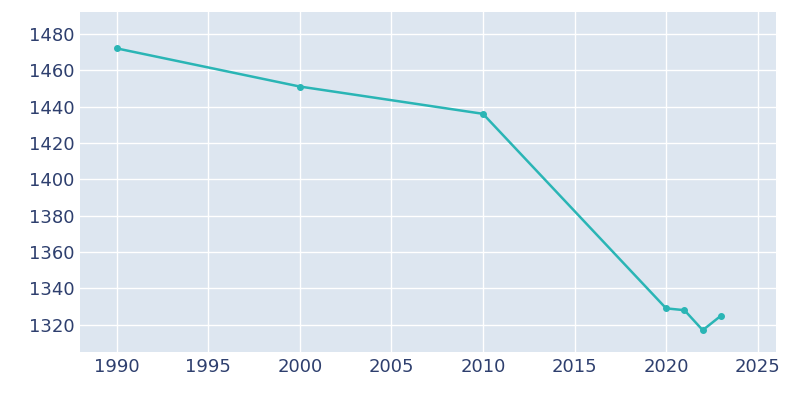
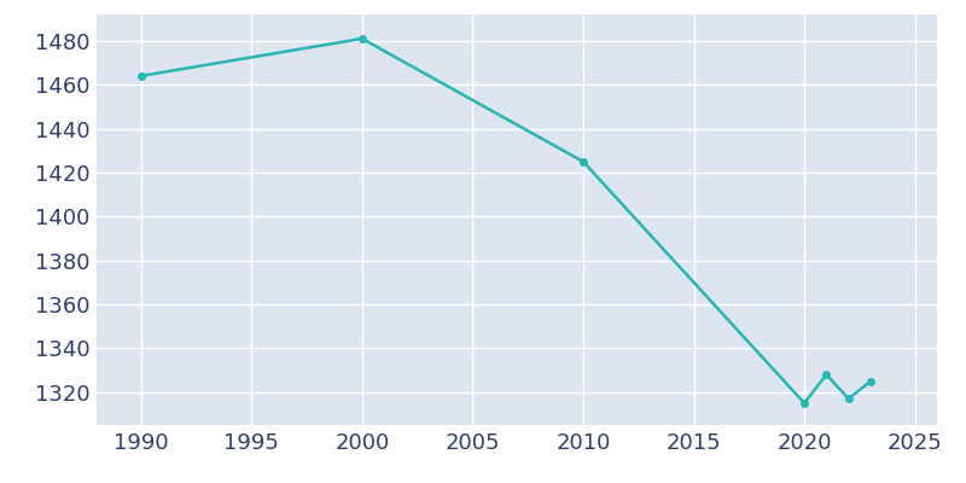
1990: 1472 -> 1464
2000: 1451 -> 1481
2010: 1436 -> 1425
2020: 1329 -> 1315
